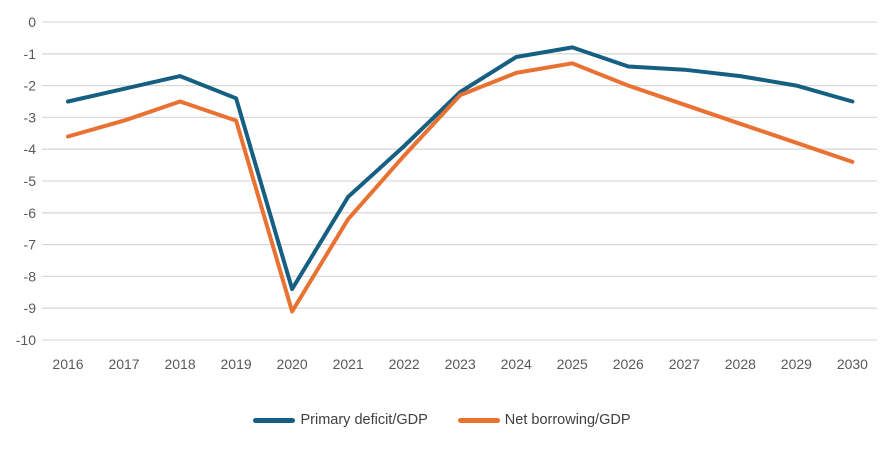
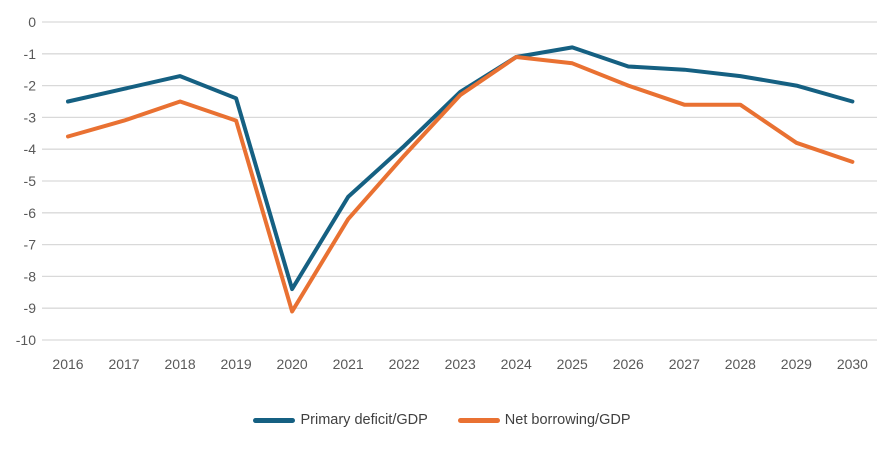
Net borrowing/GDP/2024: -1.6 -> -1.1
Net borrowing/GDP/2028: -3.2 -> -2.6
